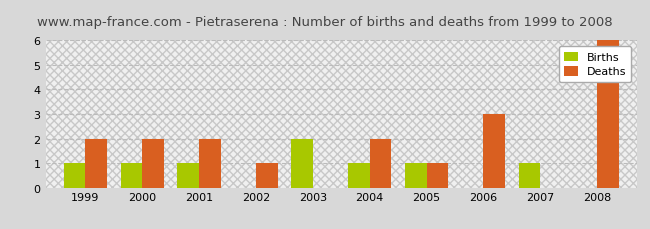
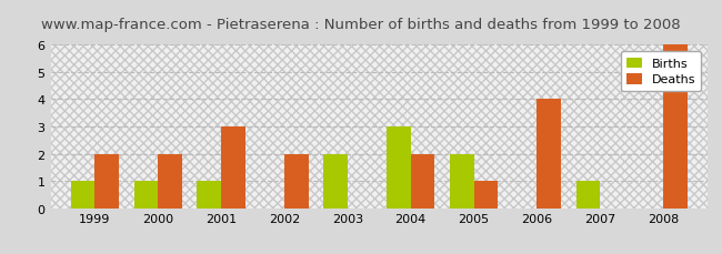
Deaths/2001: 2 -> 3
Deaths/2002: 1 -> 2
Births/2004: 1 -> 3
Births/2005: 1 -> 2
Deaths/2006: 3 -> 4
